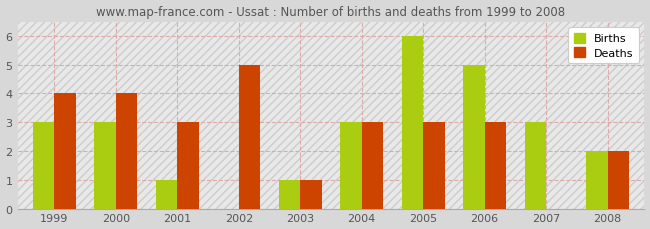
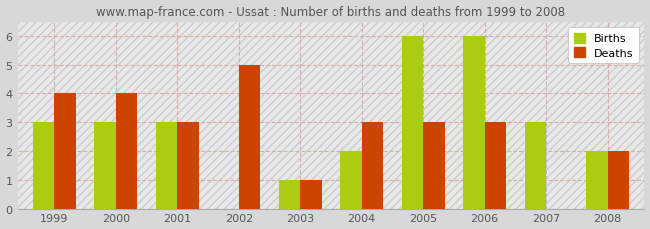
Births/2001: 1 -> 3
Births/2004: 3 -> 2
Births/2006: 5 -> 6
